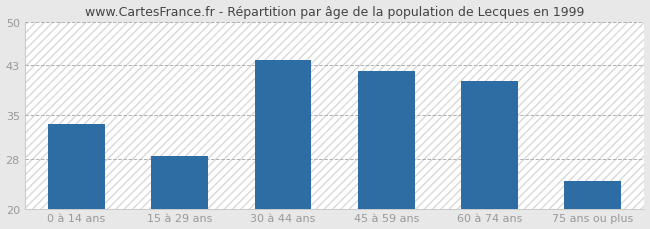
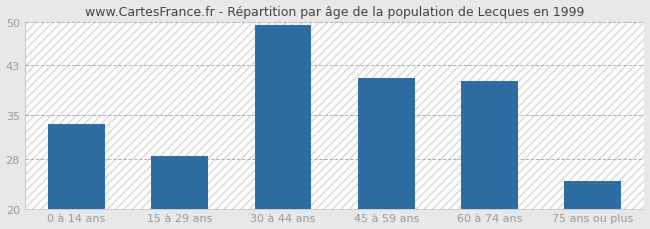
30 à 44 ans: 43.8 -> 49.5
45 à 59 ans: 42.0 -> 41.0
